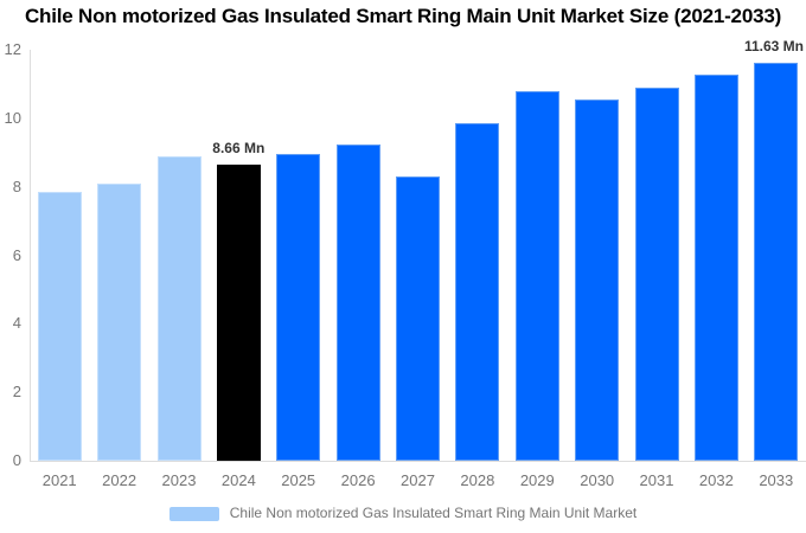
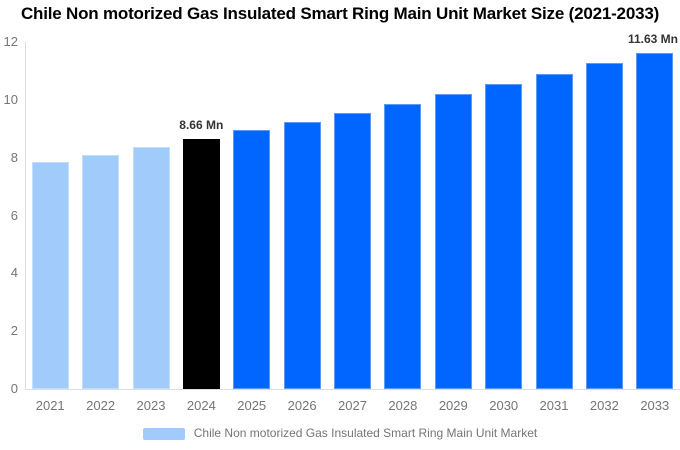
2023: 8.9 -> 8.4
2027: 8.3 -> 9.6
2029: 10.8 -> 10.2
